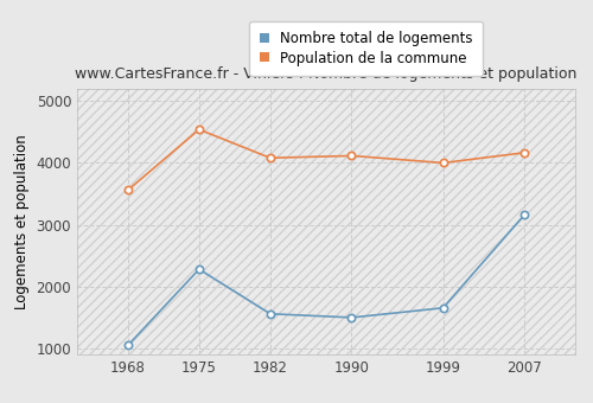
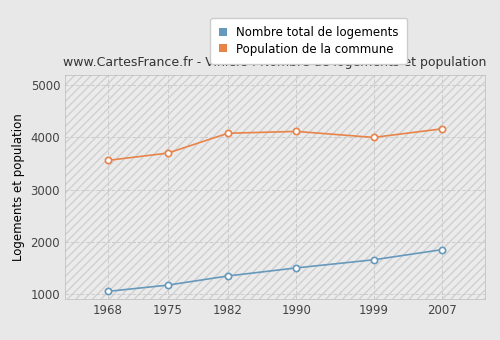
Nombre total de logements/1975: 2280 -> 1170
Population de la commune/1975: 4540 -> 3700
Nombre total de logements/1982: 1560 -> 1340
Nombre total de logements/2007: 3160 -> 1850
